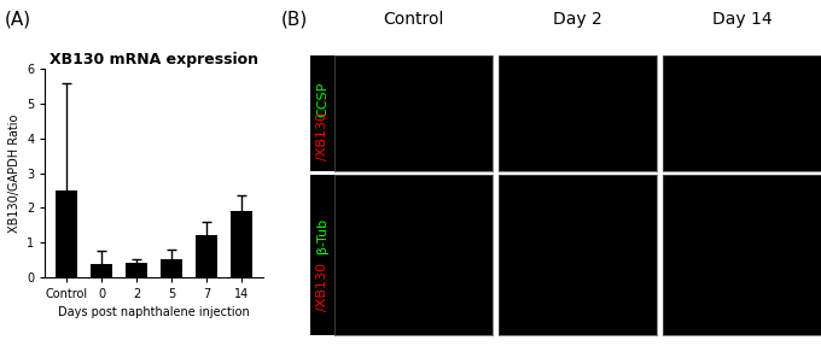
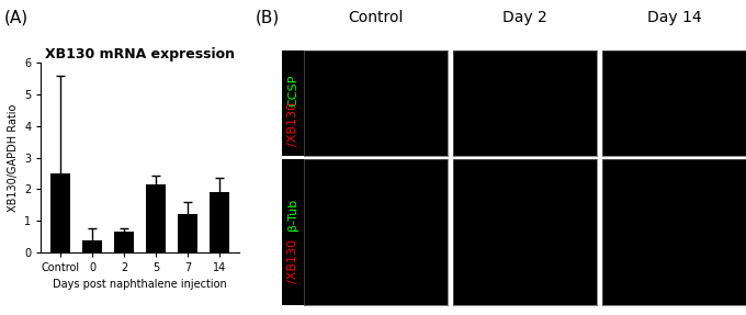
2: 0.40 -> 0.65
5: 0.50 -> 2.15
